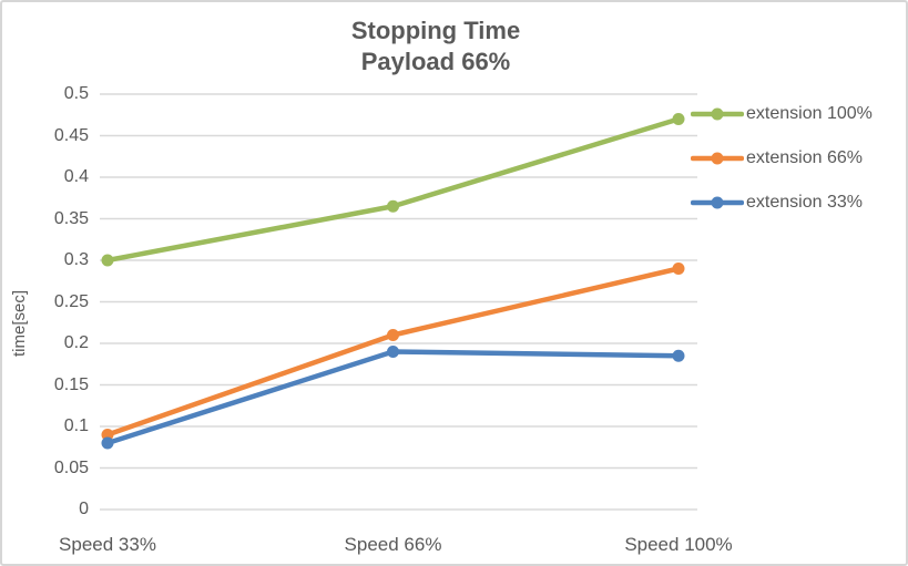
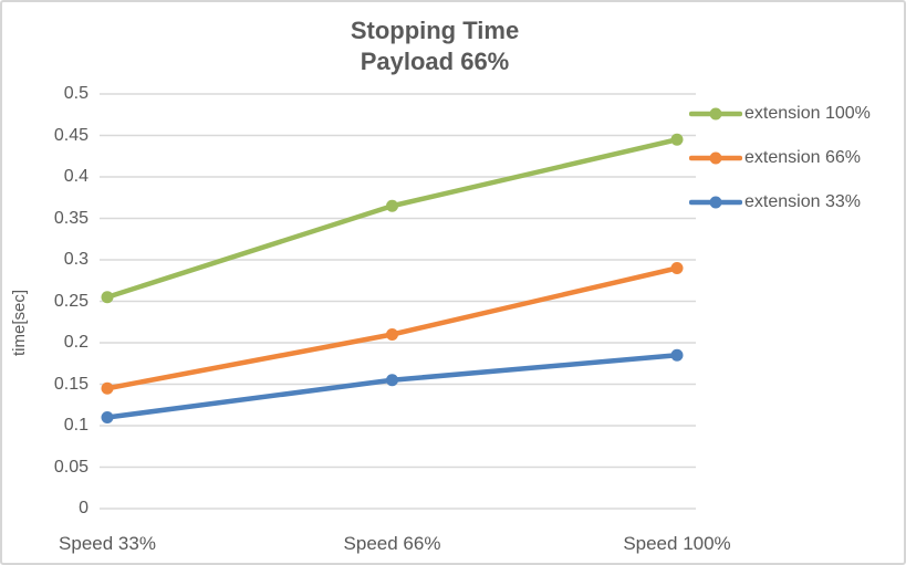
extension 100%/Speed 33%: 0.30 -> 0.26
extension 66%/Speed 33%: 0.09 -> 0.14
extension 33%/Speed 33%: 0.08 -> 0.11
extension 33%/Speed 66%: 0.19 -> 0.15
extension 100%/Speed 100%: 0.47 -> 0.45
